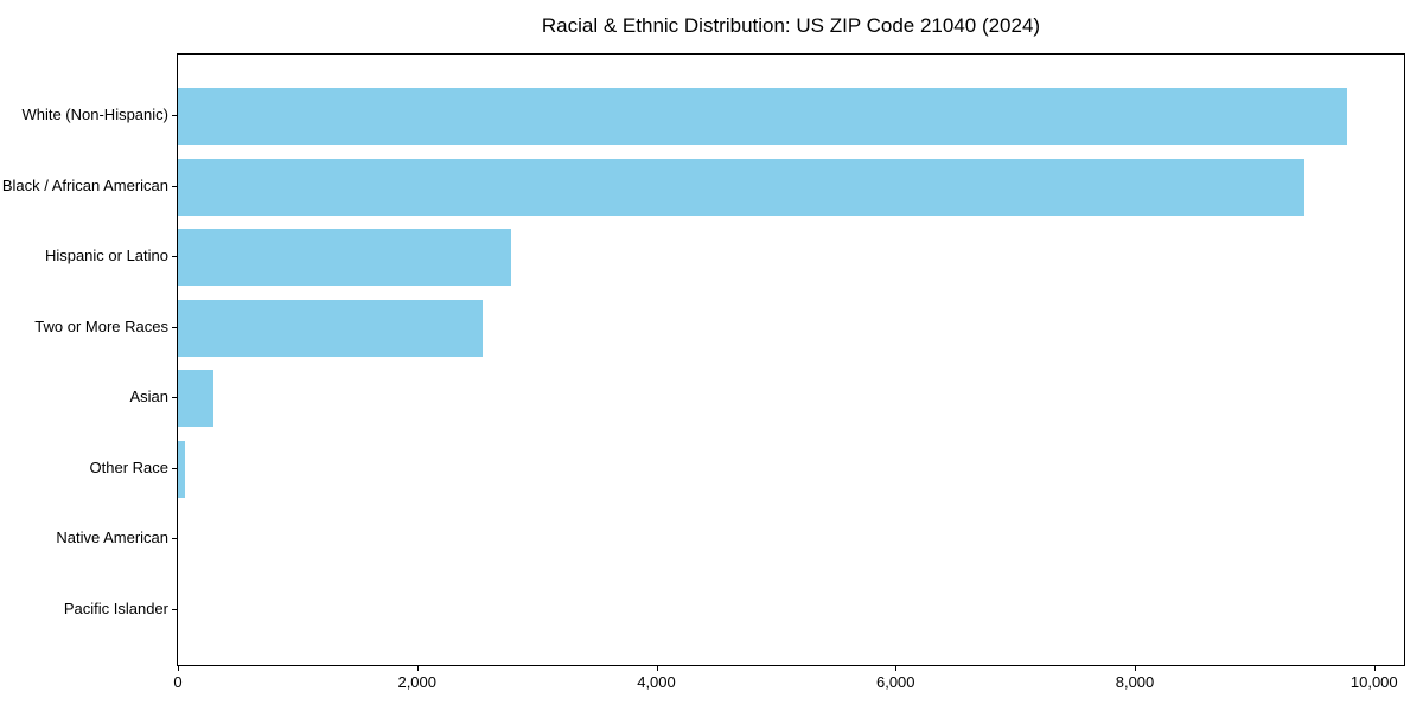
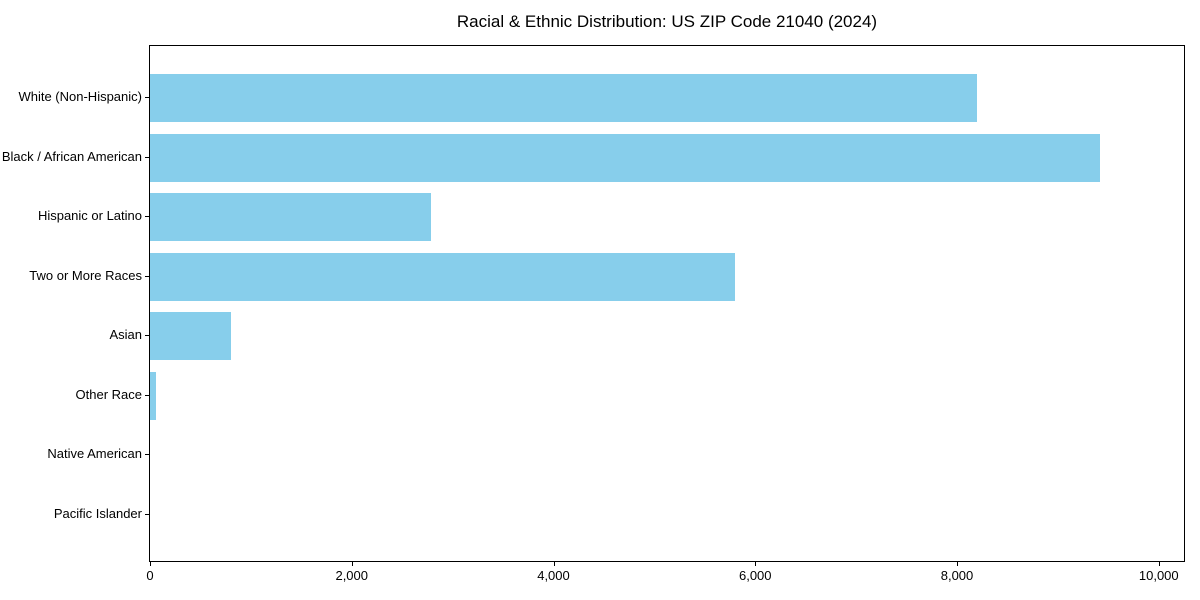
White (Non-Hispanic): 9800 -> 8200
Two or More Races: 2600 -> 5800
Asian: 300 -> 800
